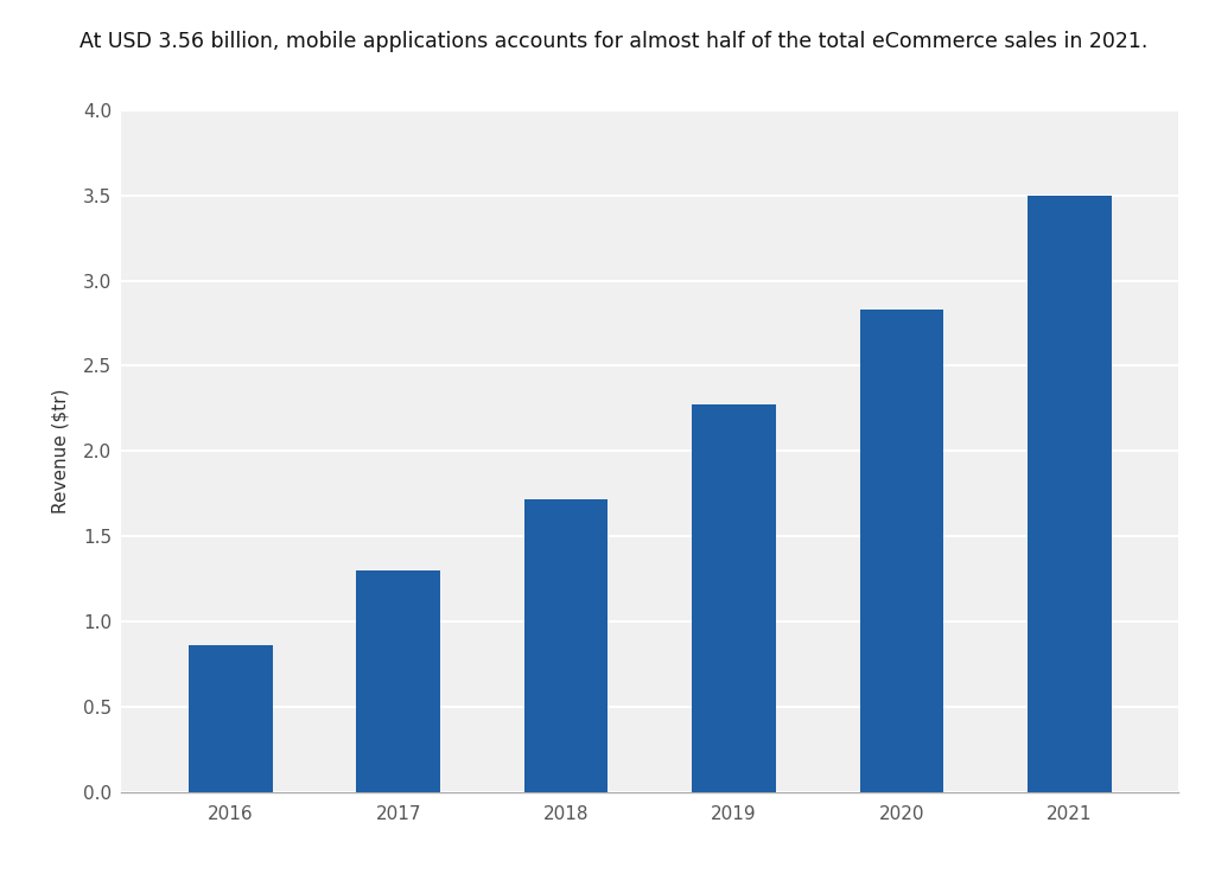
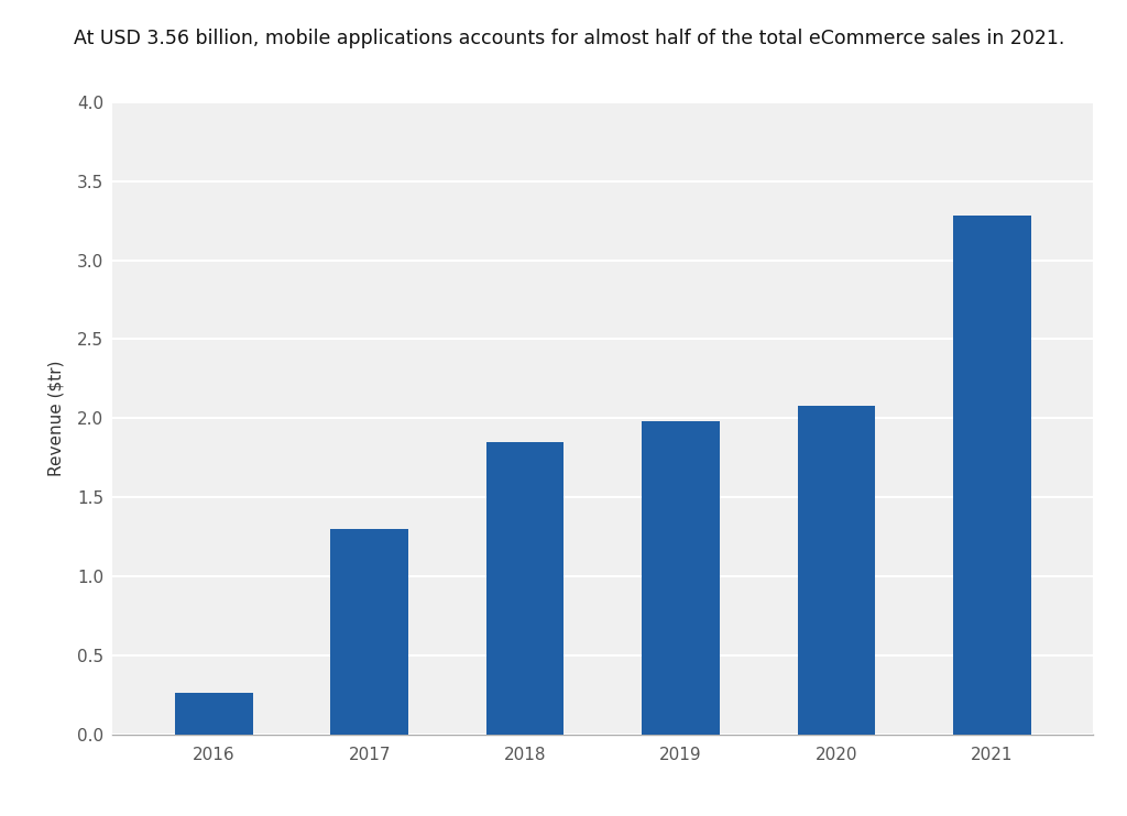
2016: 0.86 -> 0.26
2018: 1.72 -> 1.85
2019: 2.27 -> 1.98
2020: 2.83 -> 2.08
2021: 3.50 -> 3.28
